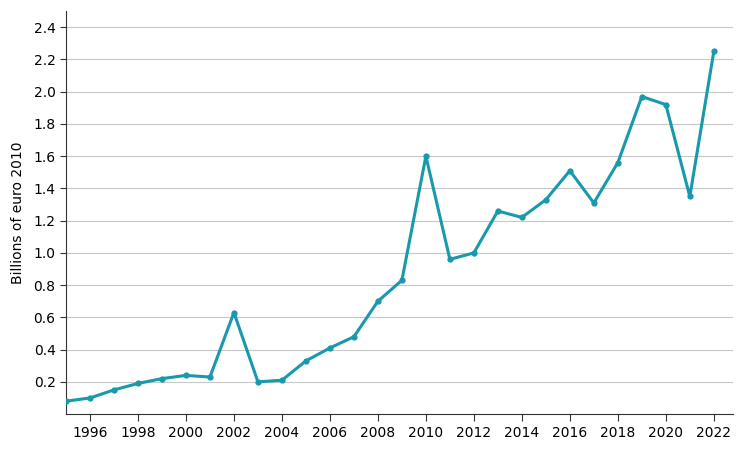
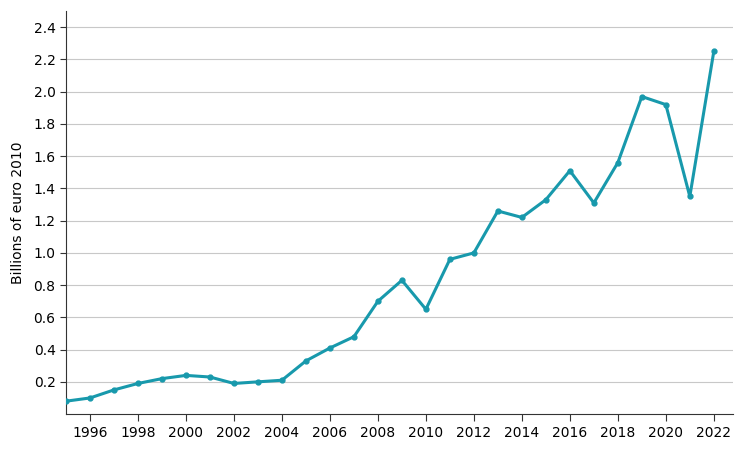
2002: 0.63 -> 0.19
2010: 1.60 -> 0.65
